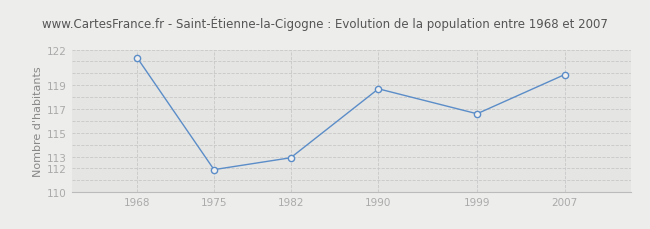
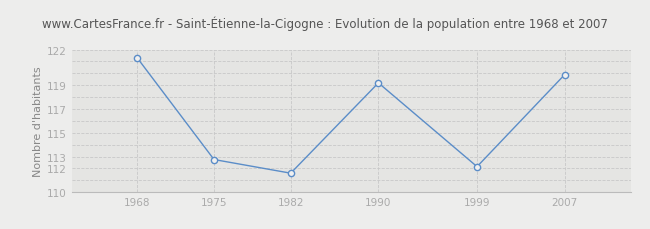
1975: 111.9 -> 112.8
1982: 112.9 -> 111.6
1990: 118.7 -> 119.2
1999: 116.6 -> 112.2
